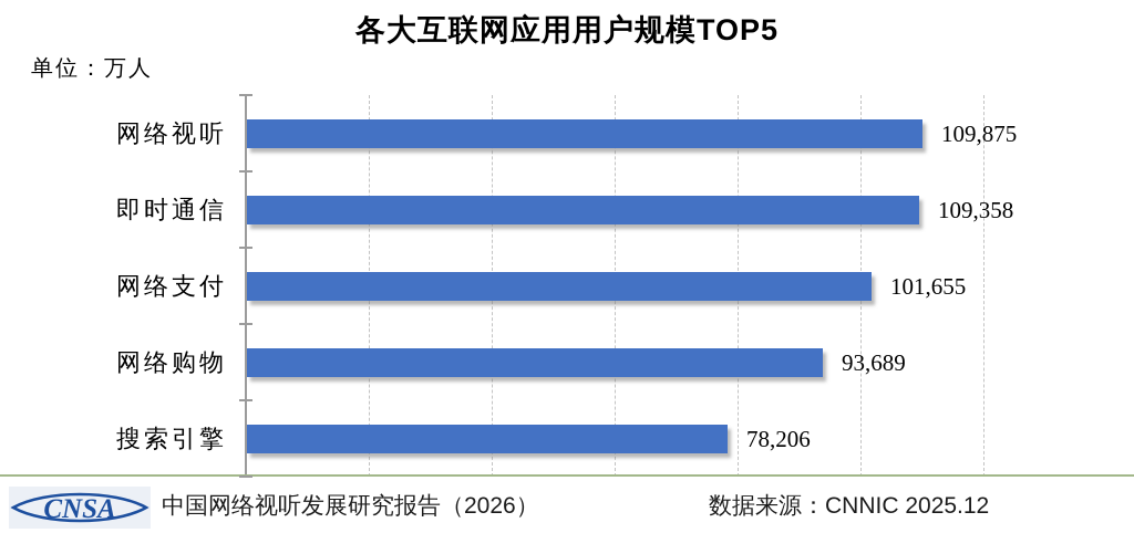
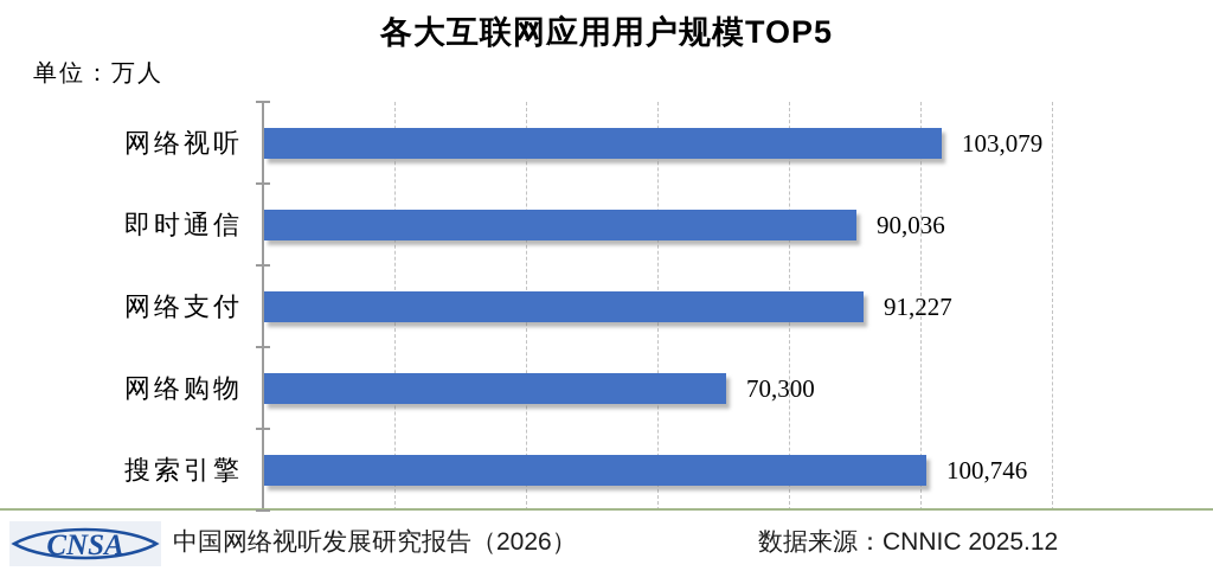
网络视听: 109,875 -> 103,079
即时通信: 109,358 -> 90,036
网络支付: 101,655 -> 91,227
网络购物: 93,689 -> 70,300
搜索引擎: 78,206 -> 100,746
